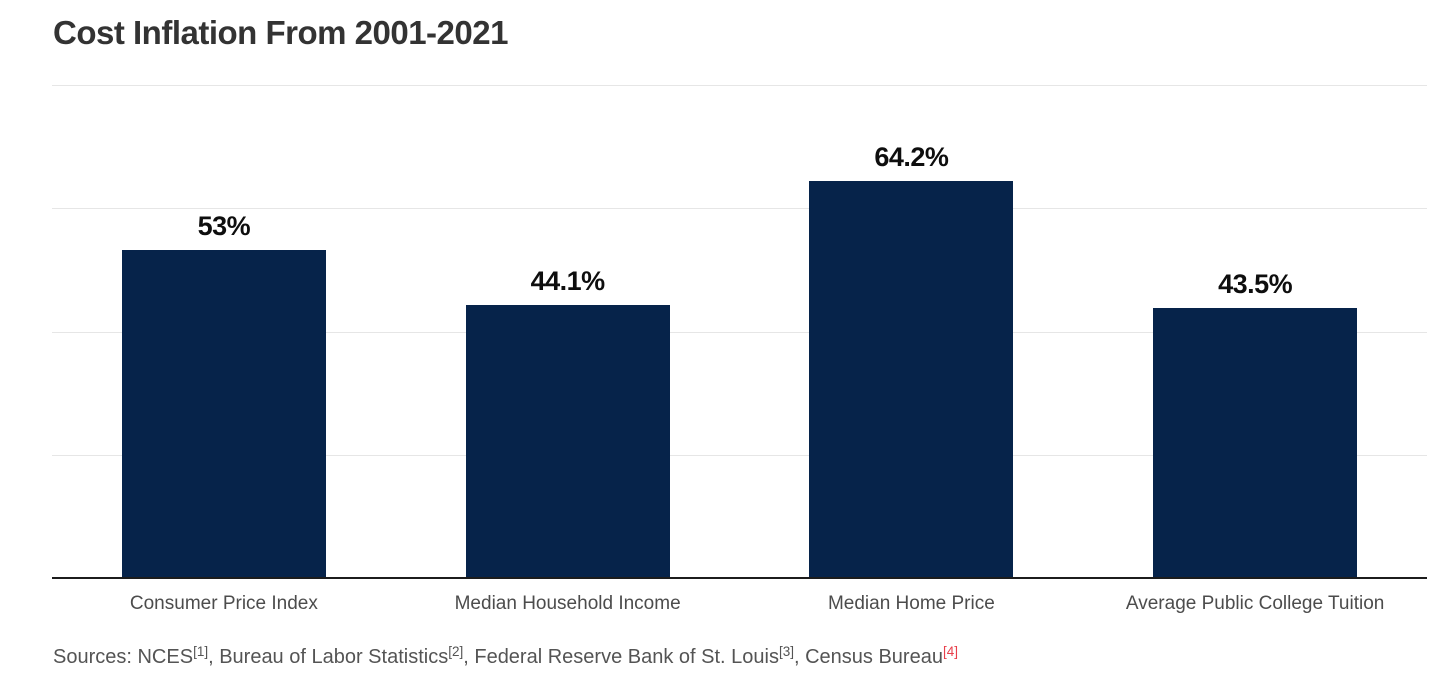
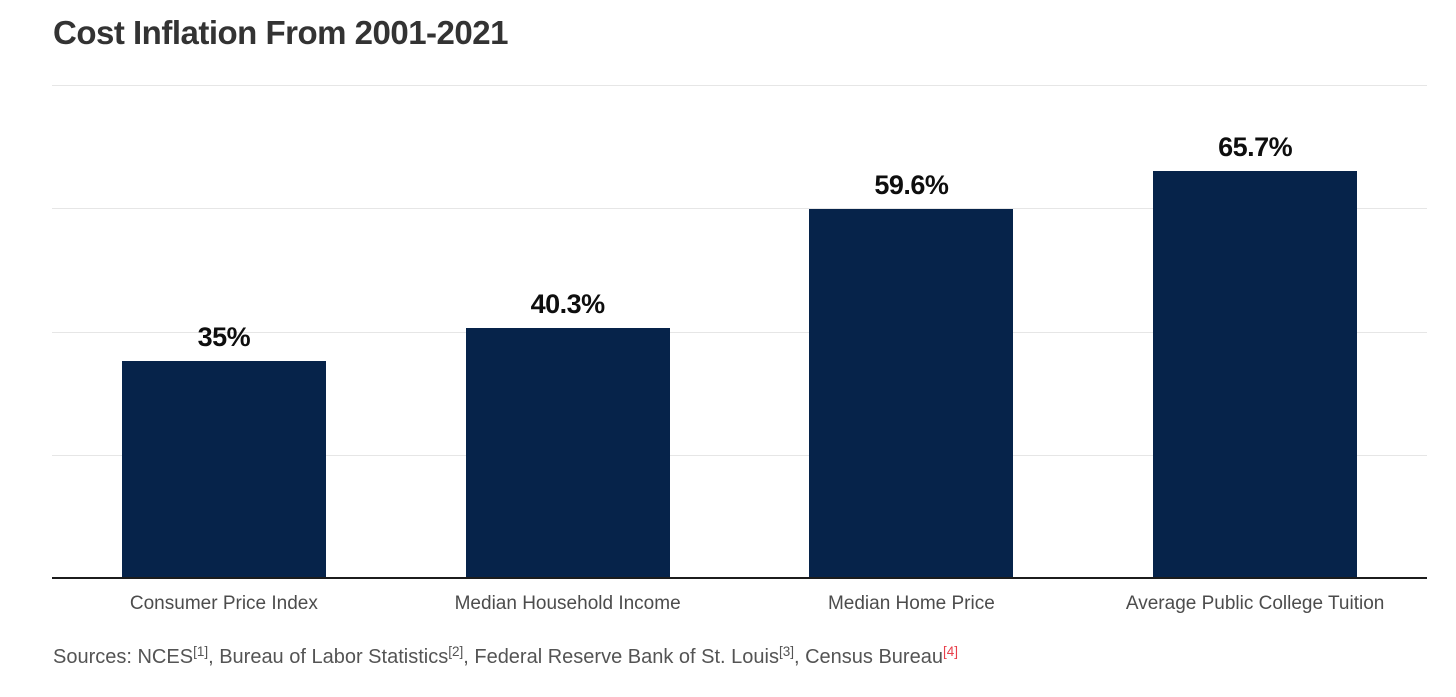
Consumer Price Index: 53% -> 35%
Median Household Income: 44.1% -> 40.3%
Median Home Price: 64.2% -> 59.6%
Average Public College Tuition: 43.5% -> 65.7%
